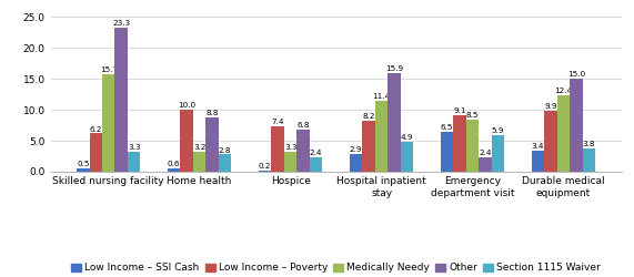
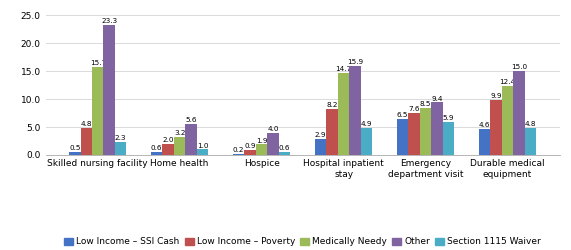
Low Income – Poverty/Skilled nursing facility: 6.2 -> 4.8
Section 1115 Waiver/Skilled nursing facility: 3.3 -> 2.3
Low Income – Poverty/Home health: 10.0 -> 2.0
Other/Home health: 8.8 -> 5.6
Section 1115 Waiver/Home health: 2.8 -> 1.0
Low Income – Poverty/Hospice: 7.4 -> 0.9
Medically Needy/Hospice: 3.3 -> 1.9
Other/Hospice: 6.8 -> 4.0
Section 1115 Waiver/Hospice: 2.4 -> 0.6
Medically Needy/Hospital inpatient stay: 11.4 -> 14.7
Low Income – Poverty/Emergency department visit: 9.1 -> 7.6
Other/Emergency department visit: 2.4 -> 9.4
Low Income – SSI Cash/Durable medical equipment: 3.4 -> 4.6
Section 1115 Waiver/Durable medical equipment: 3.8 -> 4.8
